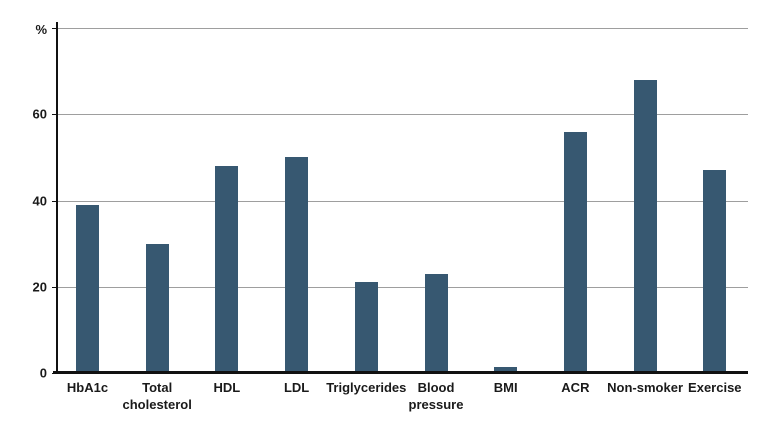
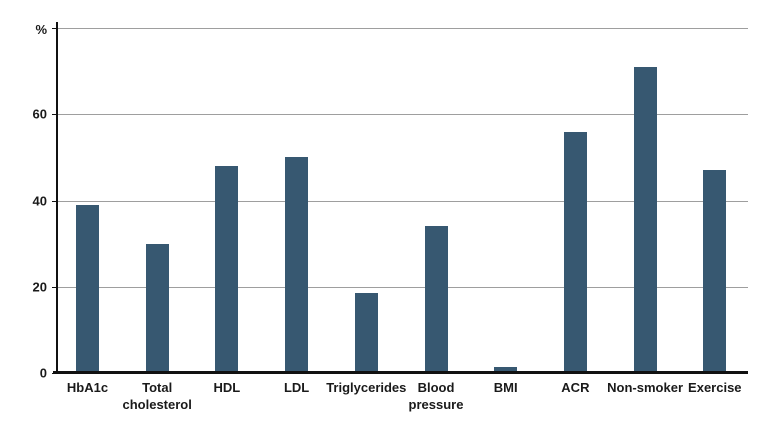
Triglycerides: 21 -> 18
Blood pressure: 23 -> 34
Non-smoker: 68 -> 71
